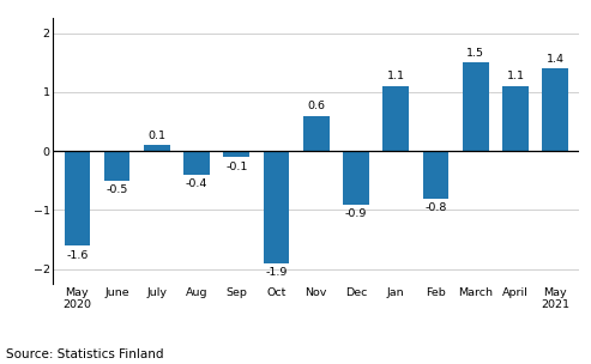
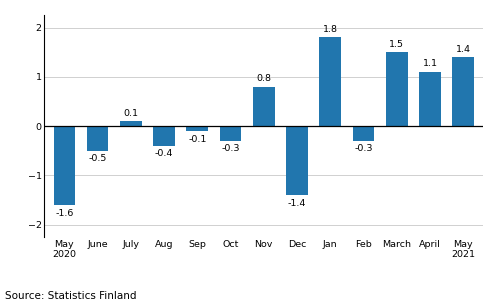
Oct: -1.9 -> -0.3
Nov: 0.6 -> 0.8
Dec: -0.9 -> -1.4
Jan: 1.1 -> 1.8
Feb: -0.8 -> -0.3
